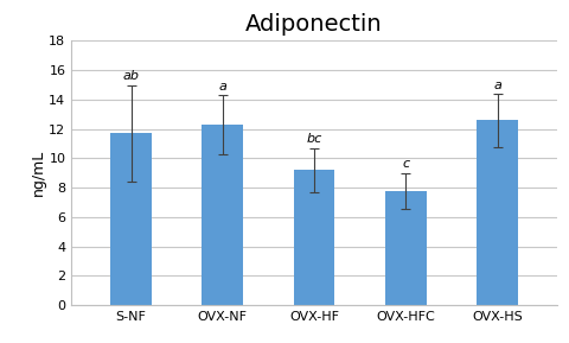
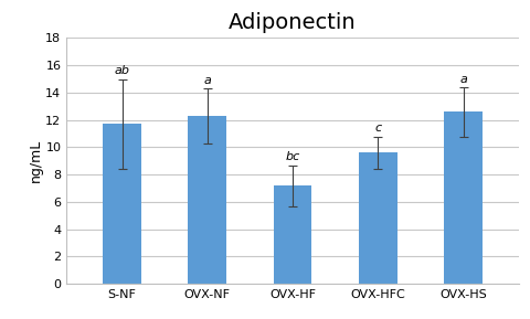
OVX-HF: 9.2 -> 7.2
OVX-HFC: 7.8 -> 9.6
